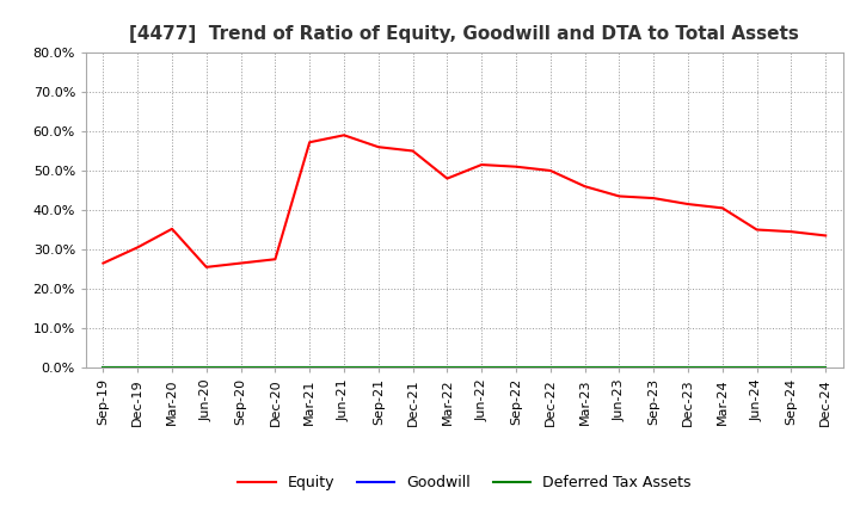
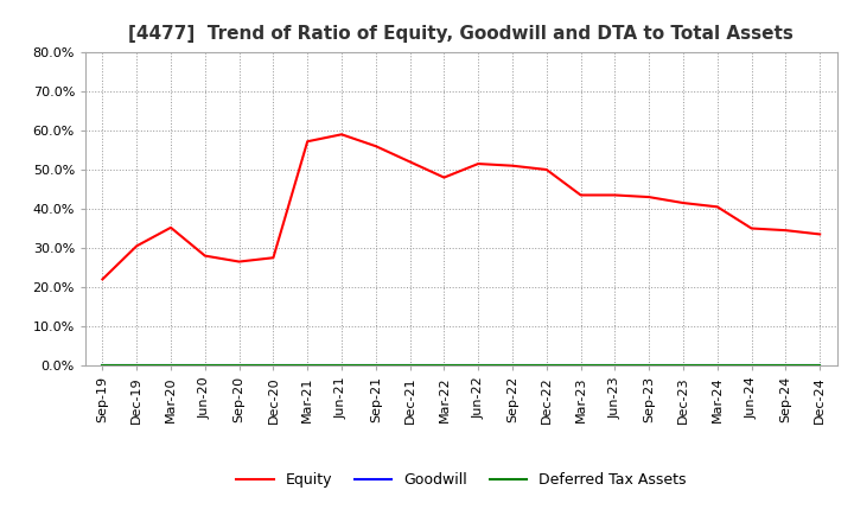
Equity/Sep-19: 26.5% -> 22.0%
Equity/Jun-20: 25.5% -> 28.0%
Equity/Dec-21: 55.0% -> 52.0%
Equity/Mar-23: 46.0% -> 43.5%
